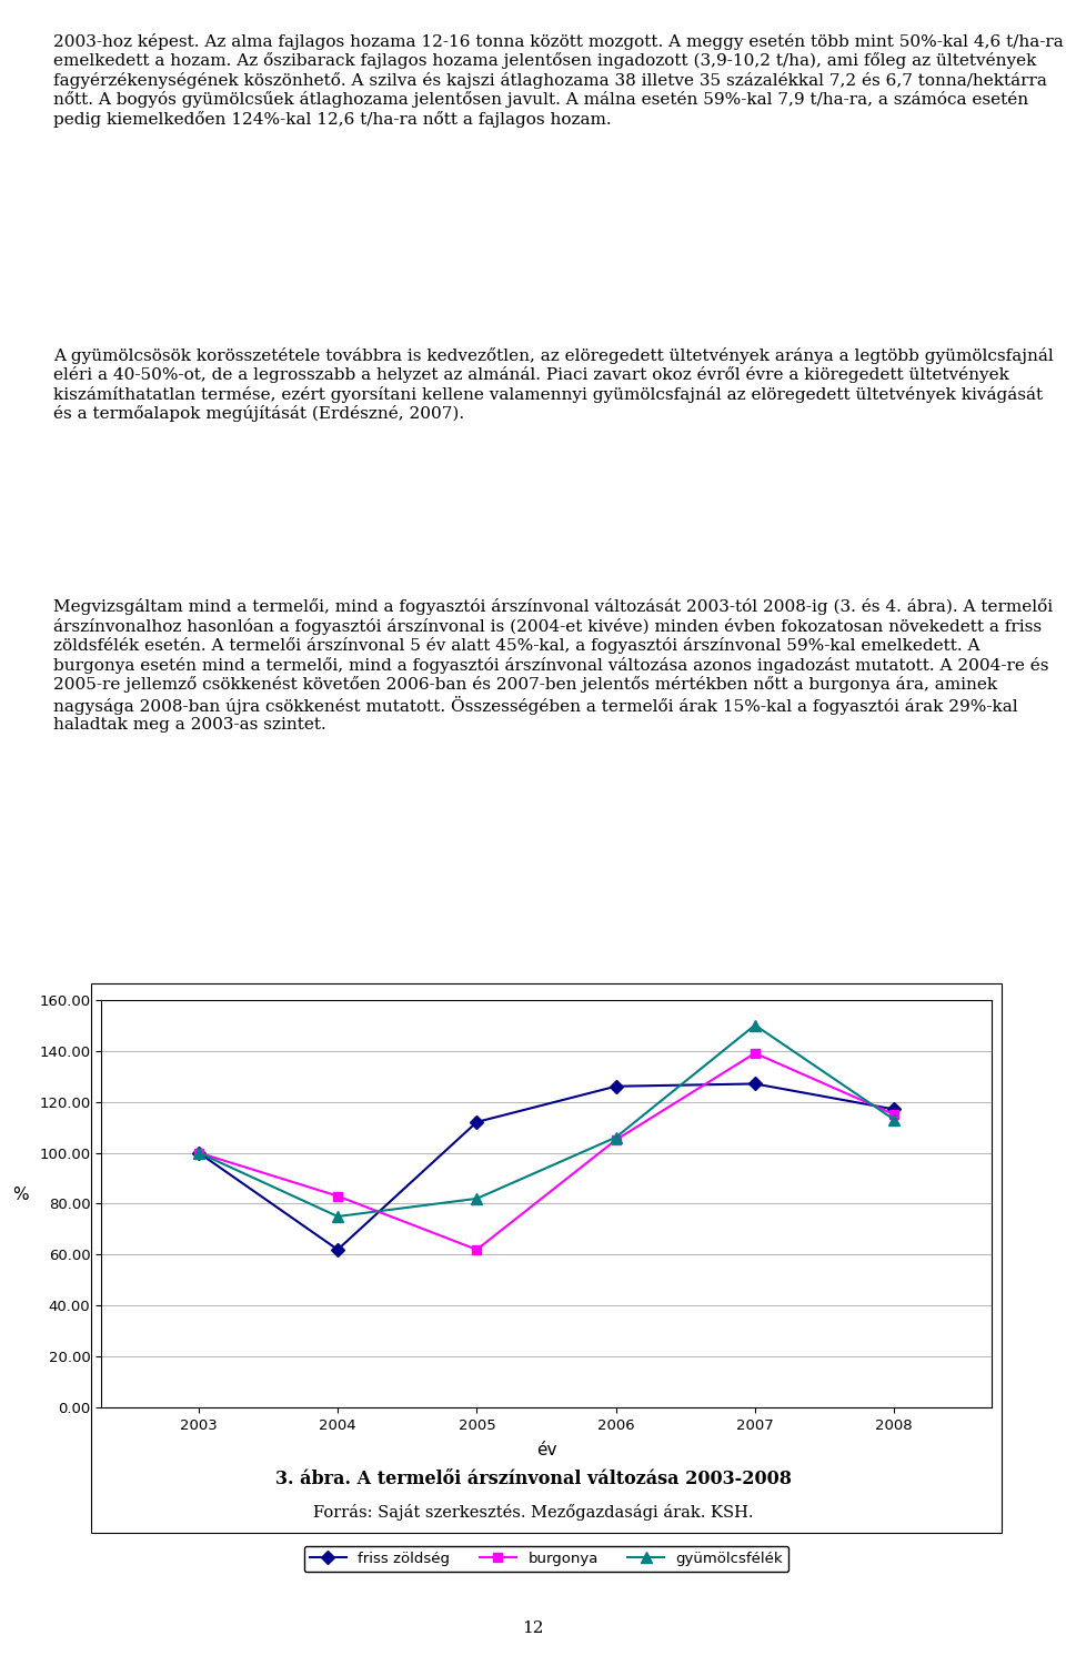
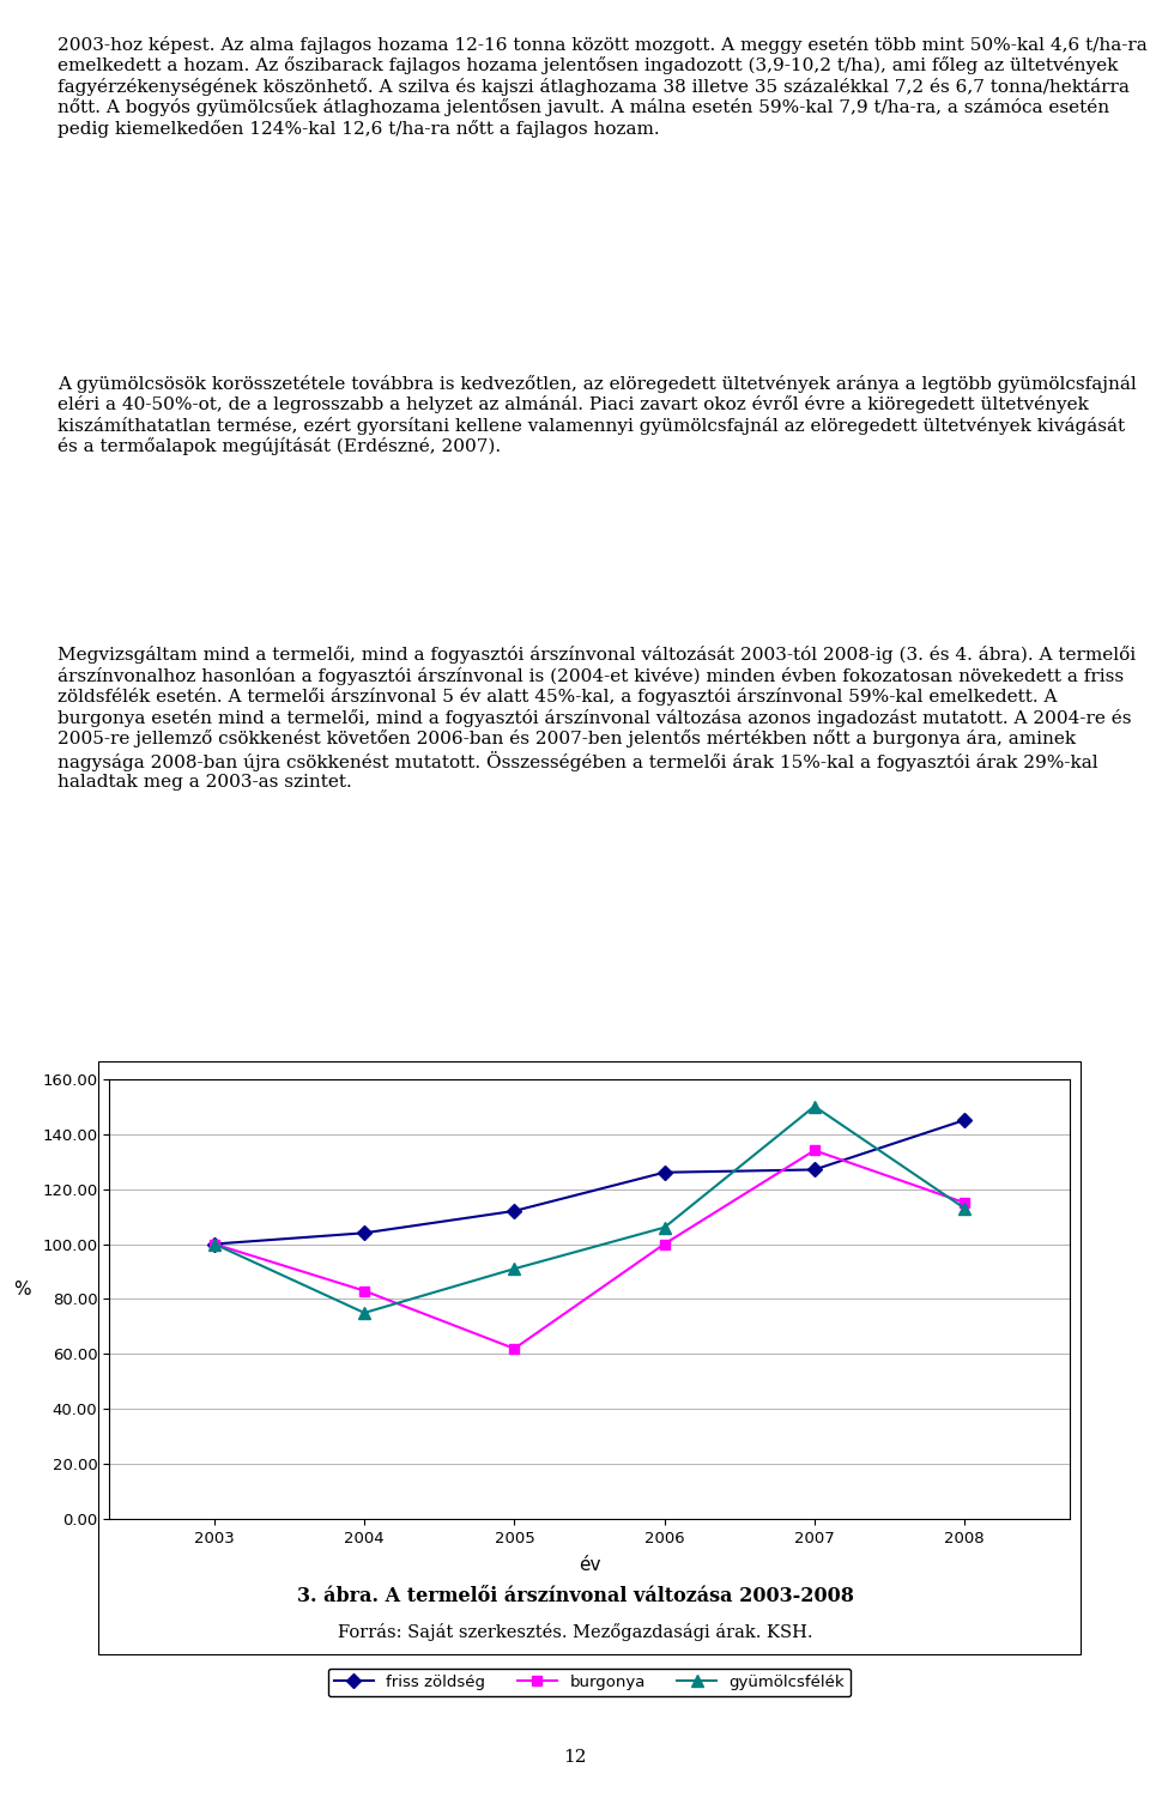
friss zöldség/2004: 62 -> 104
gyümölcsfélék/2005: 82 -> 91
burgonya/2006: 105 -> 100
burgonya/2007: 139 -> 134
friss zöldség/2008: 117 -> 145
